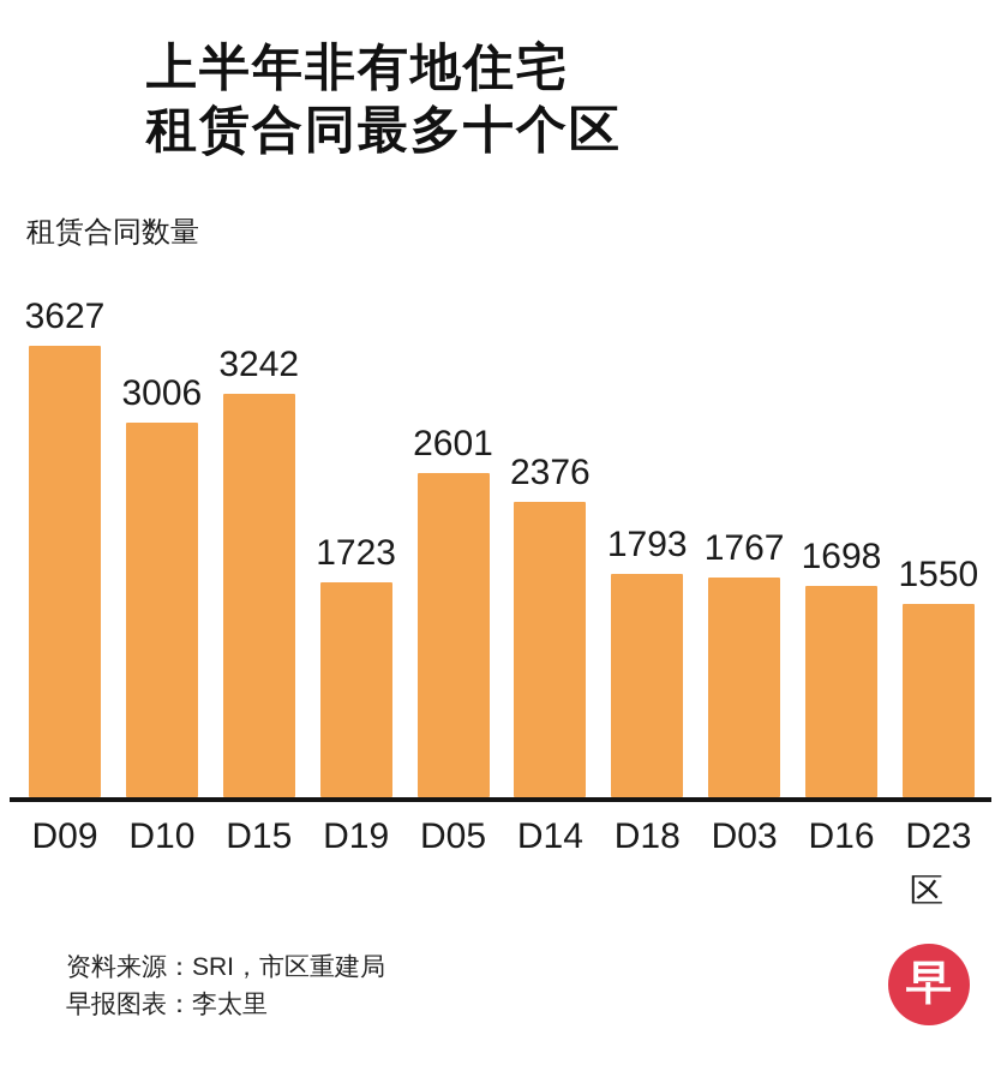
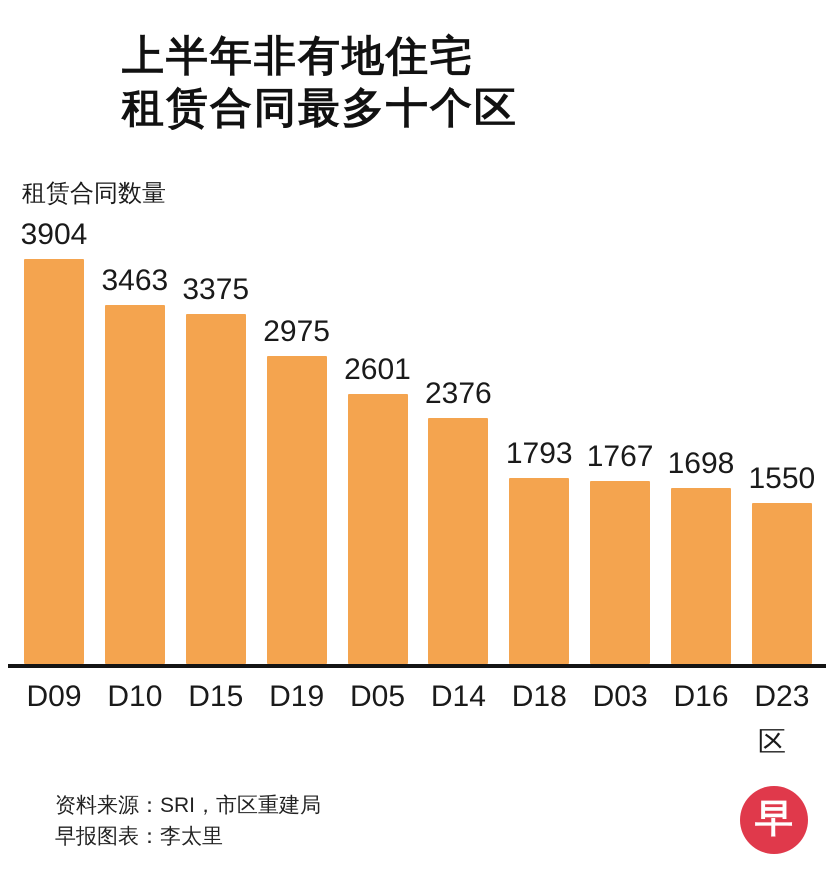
D09: 3627 -> 3904
D10: 3006 -> 3463
D15: 3242 -> 3375
D19: 1723 -> 2975
